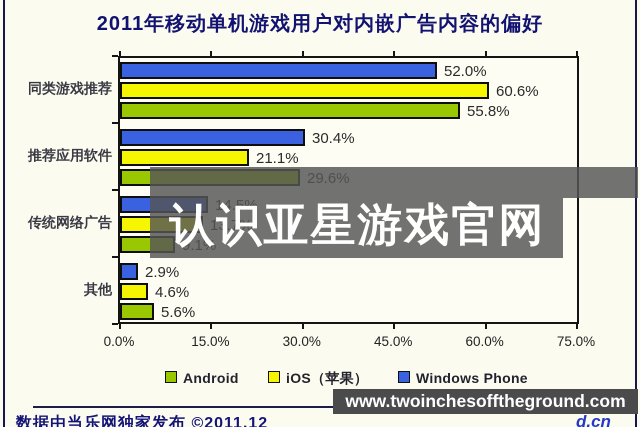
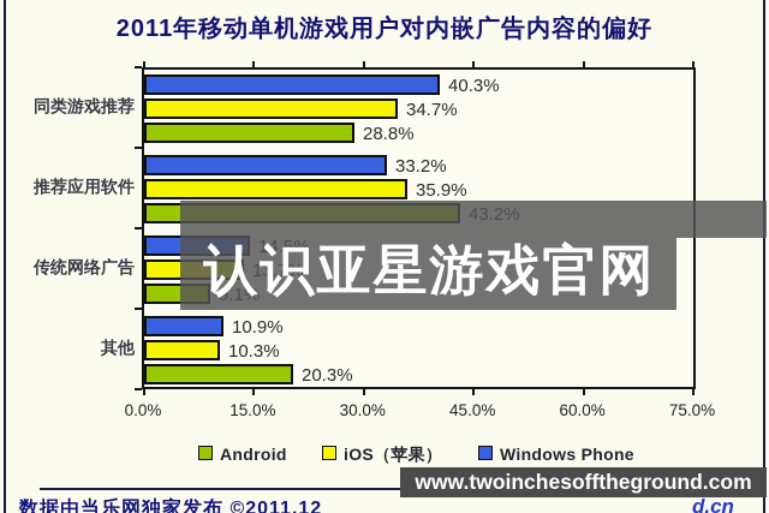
Windows Phone/同类游戏推荐: 52.0% -> 40.3%
iOS（苹果）/同类游戏推荐: 60.6% -> 34.7%
Android/同类游戏推荐: 55.8% -> 28.8%
Windows Phone/推荐应用软件: 30.4% -> 33.2%
iOS（苹果）/推荐应用软件: 21.1% -> 35.9%
Android/推荐应用软件: 29.6% -> 43.2%
Windows Phone/其他: 2.9% -> 10.9%
iOS（苹果）/其他: 4.6% -> 10.3%
Android/其他: 5.6% -> 20.3%
